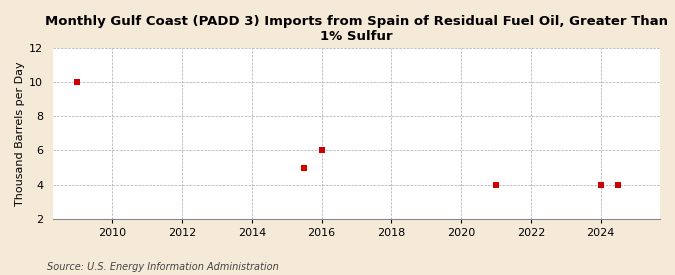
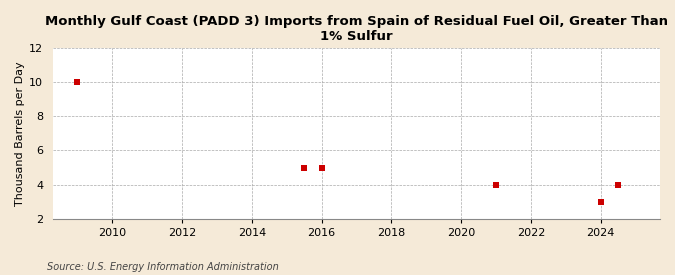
2016: 6 -> 5
2024: 4 -> 3
